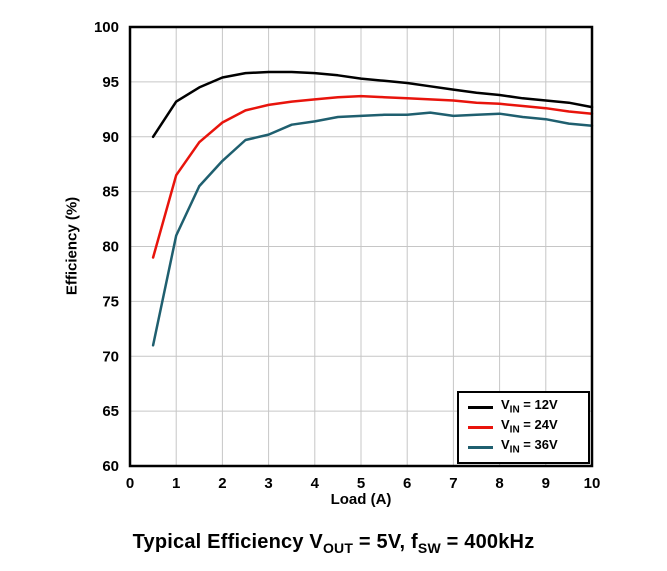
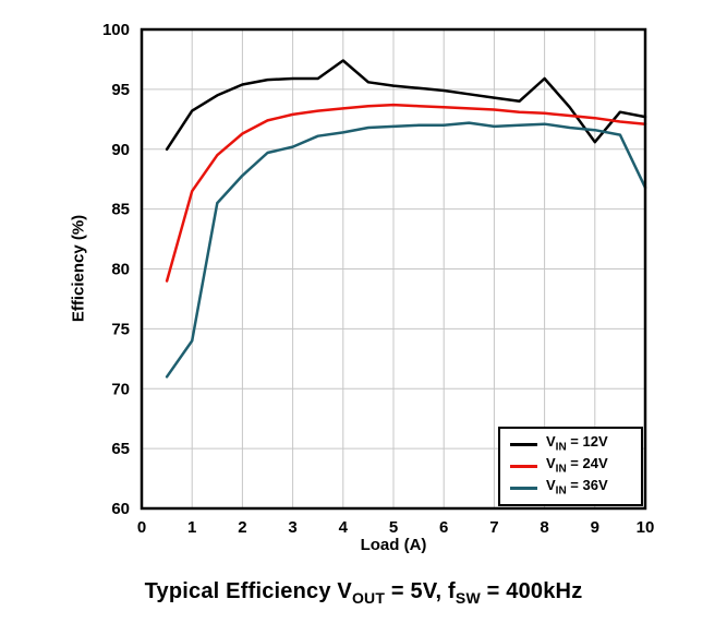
VIN = 36V/1: 81.0 -> 74.0
VIN = 12V/4: 95.8 -> 97.4
VIN = 12V/8: 93.8 -> 95.9
VIN = 12V/9: 93.3 -> 90.6
VIN = 36V/10: 91.0 -> 86.8
